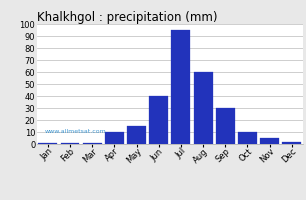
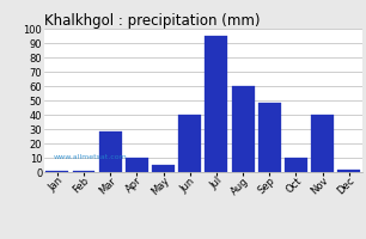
Mar: 1 -> 28
May: 15 -> 5
Sep: 30 -> 48
Nov: 5 -> 40
